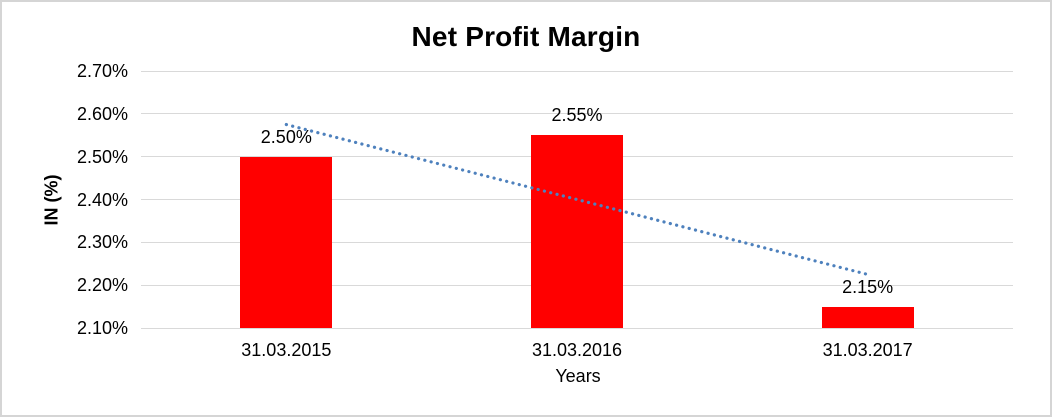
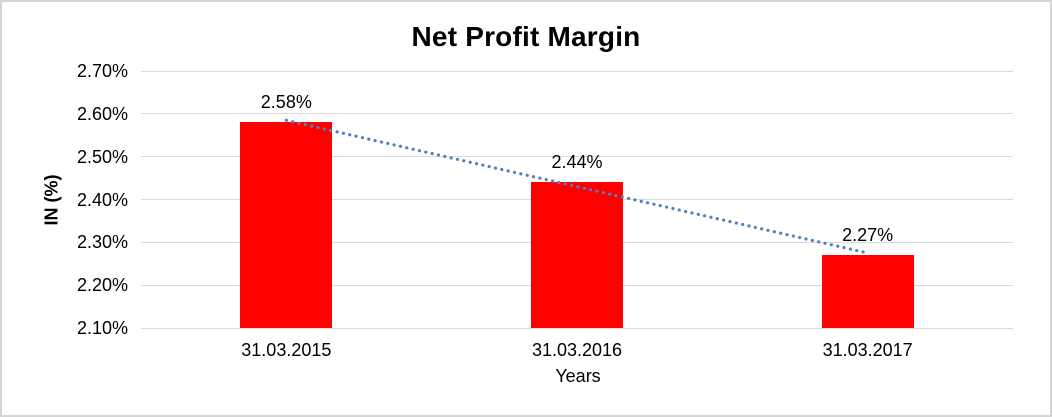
31.03.2015: 2.50% -> 2.58%
31.03.2016: 2.55% -> 2.44%
31.03.2017: 2.15% -> 2.27%
